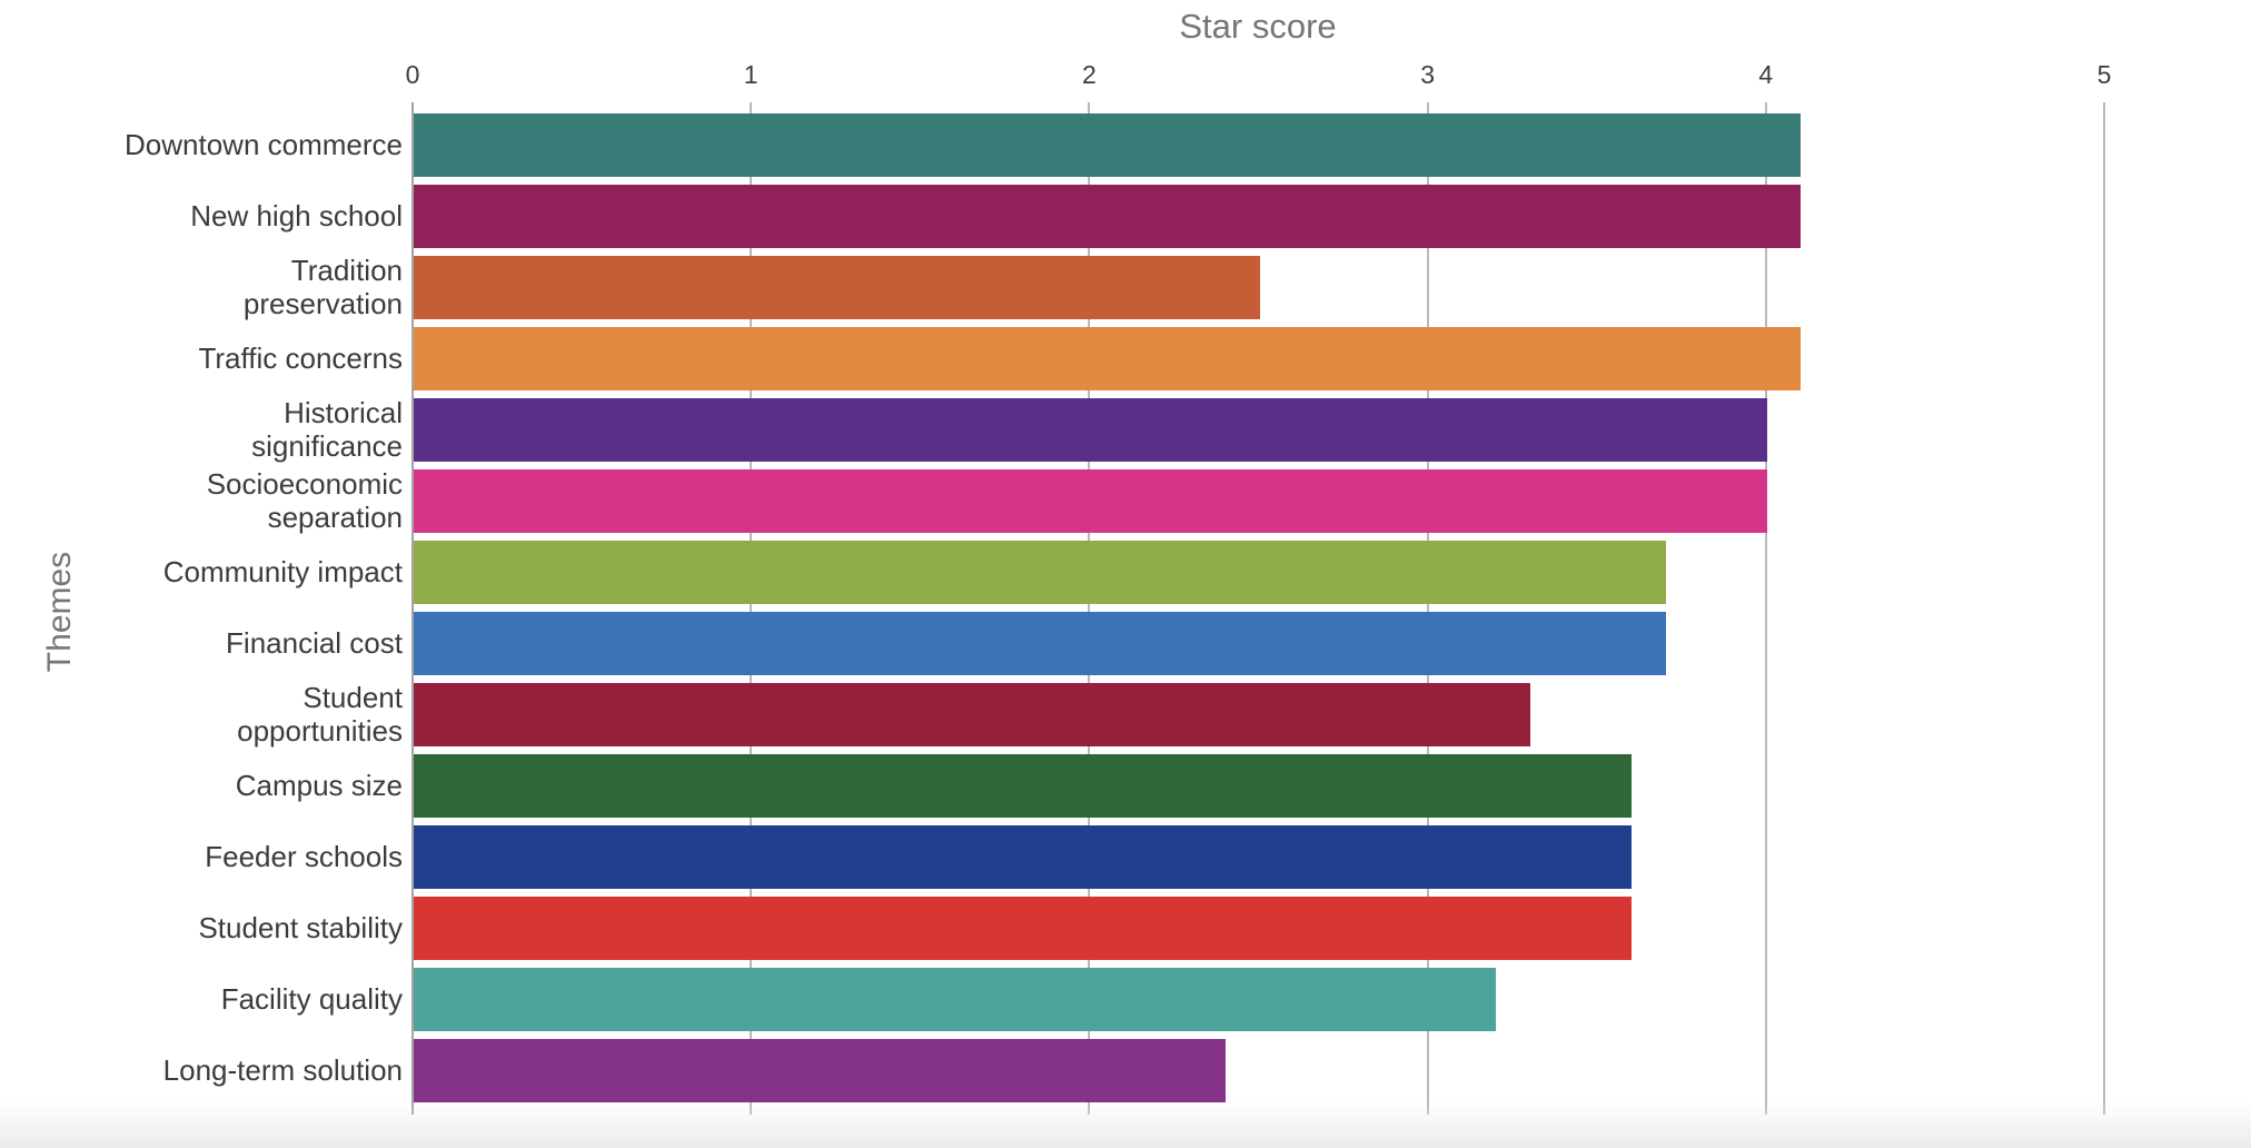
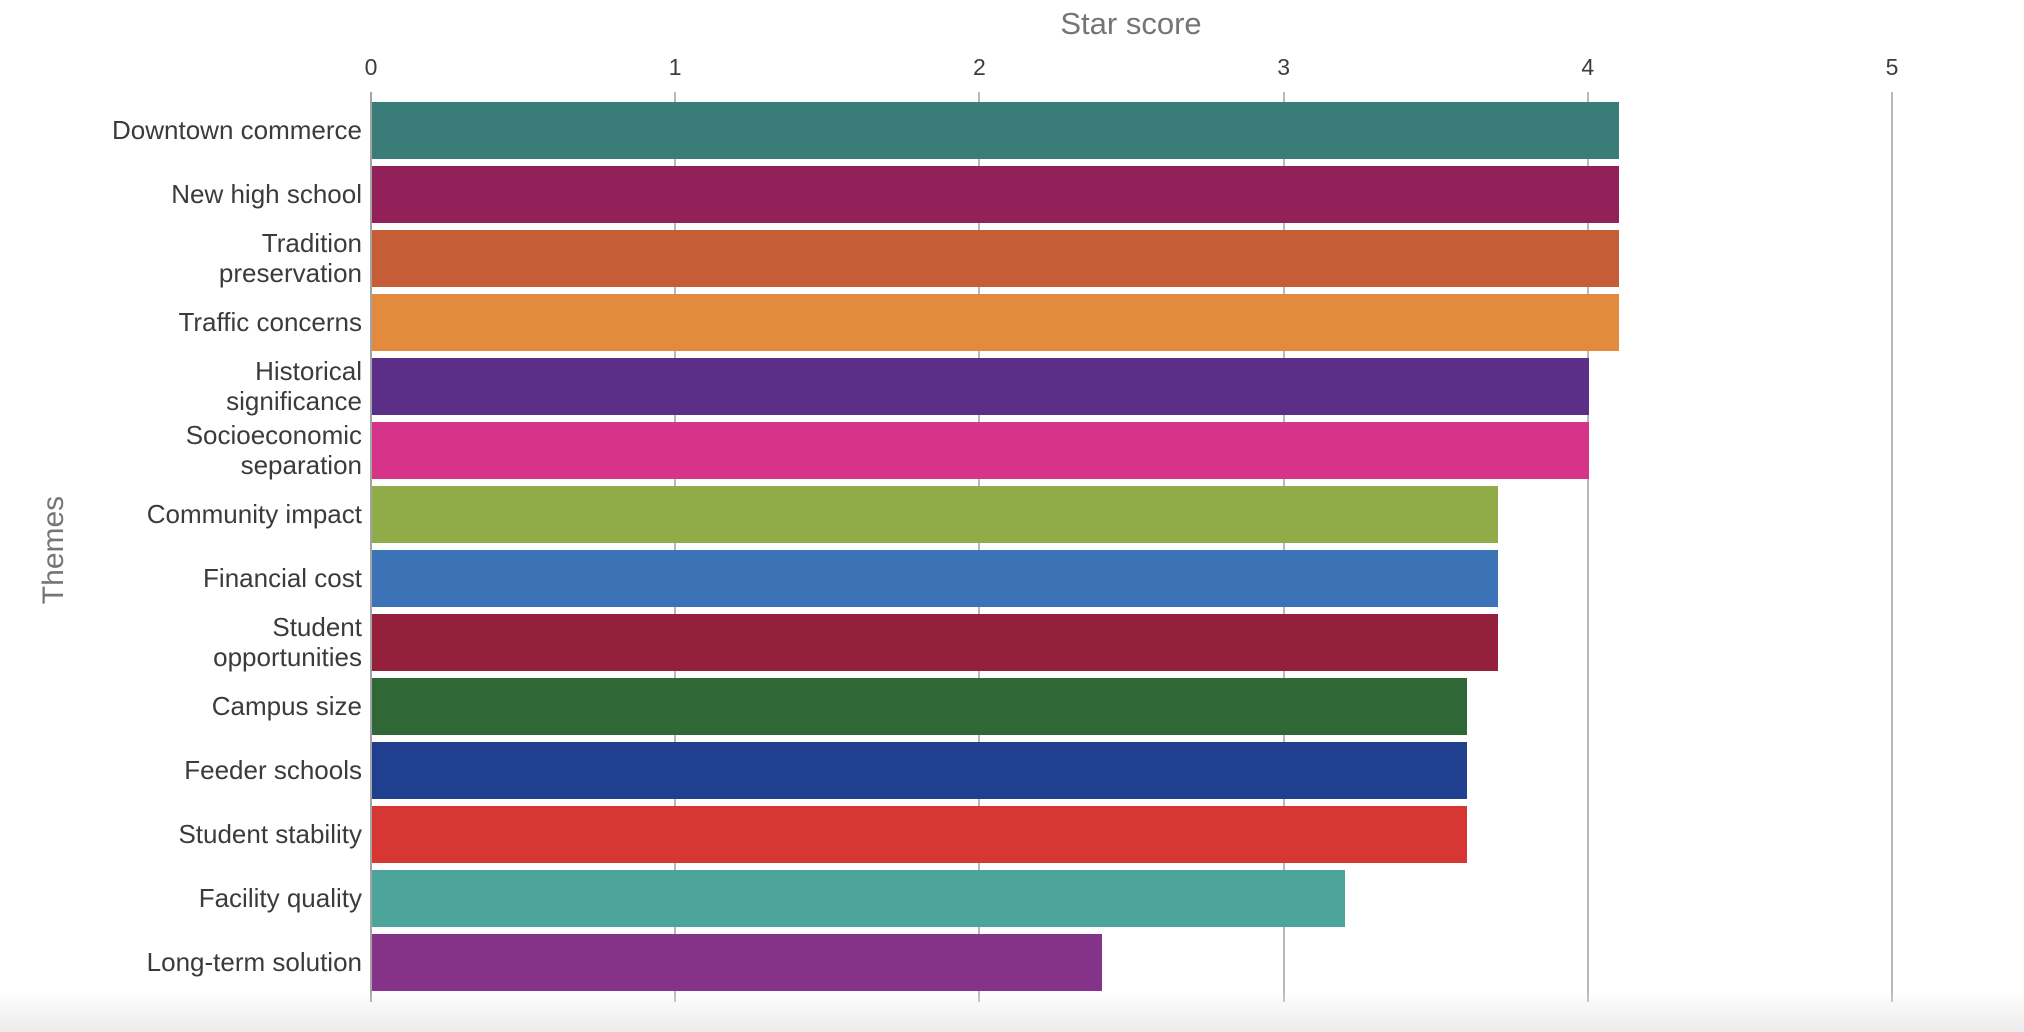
Tradition preservation: 2.5 -> 4.1
Student opportunities: 3.3 -> 3.7
